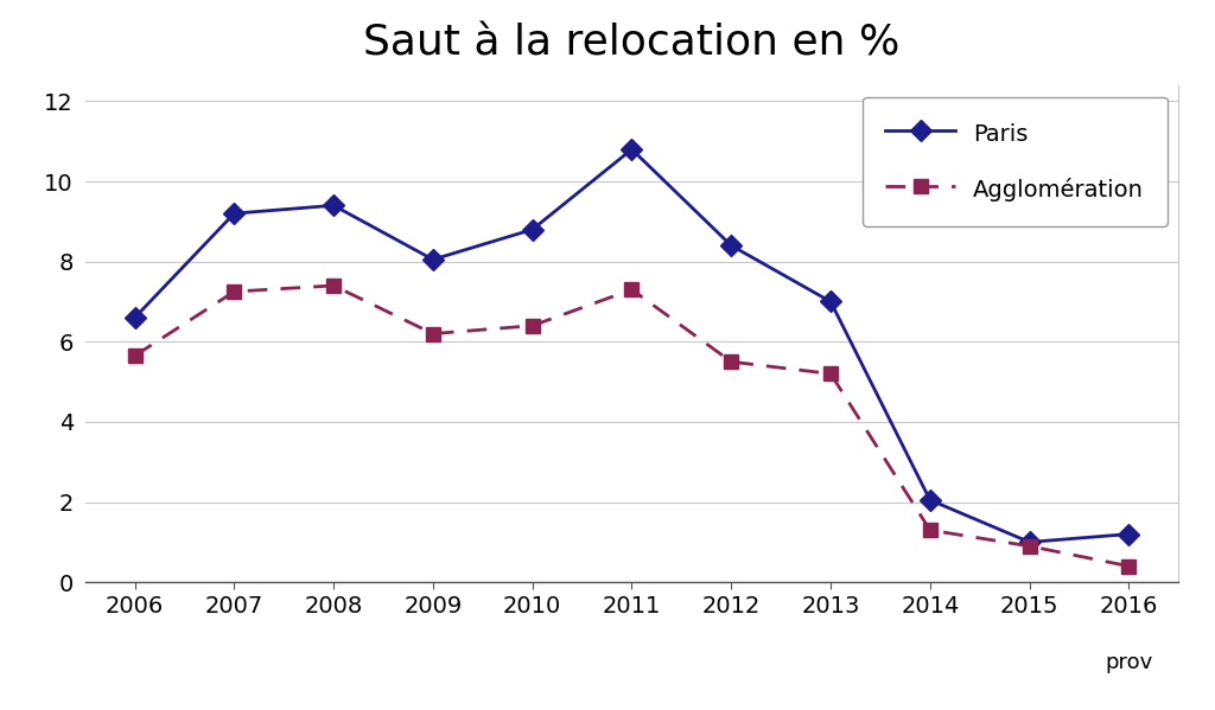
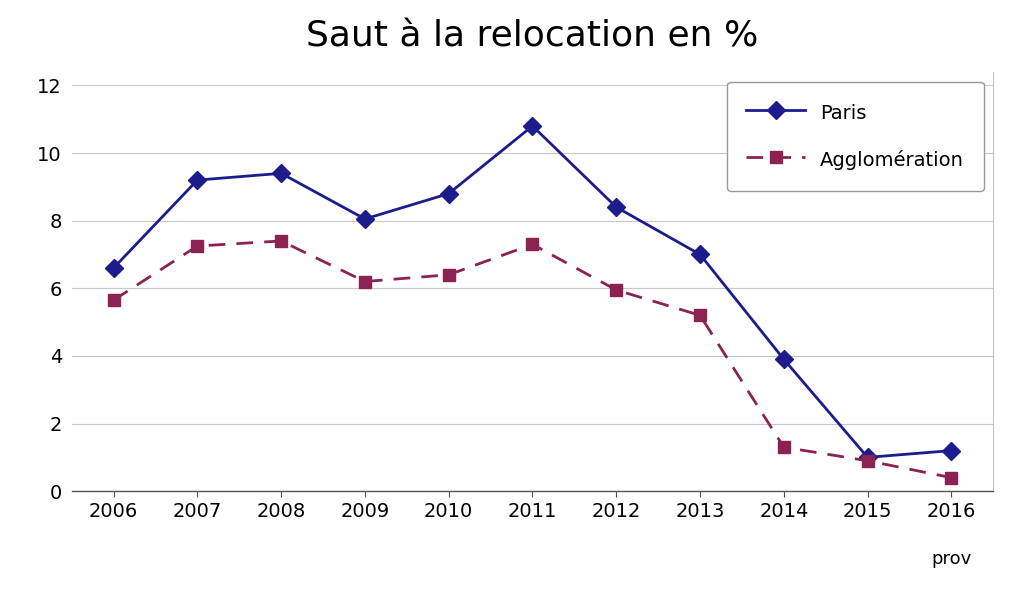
Agglomération/2012: 5.50 -> 5.95
Paris/2014: 2.05 -> 3.90
